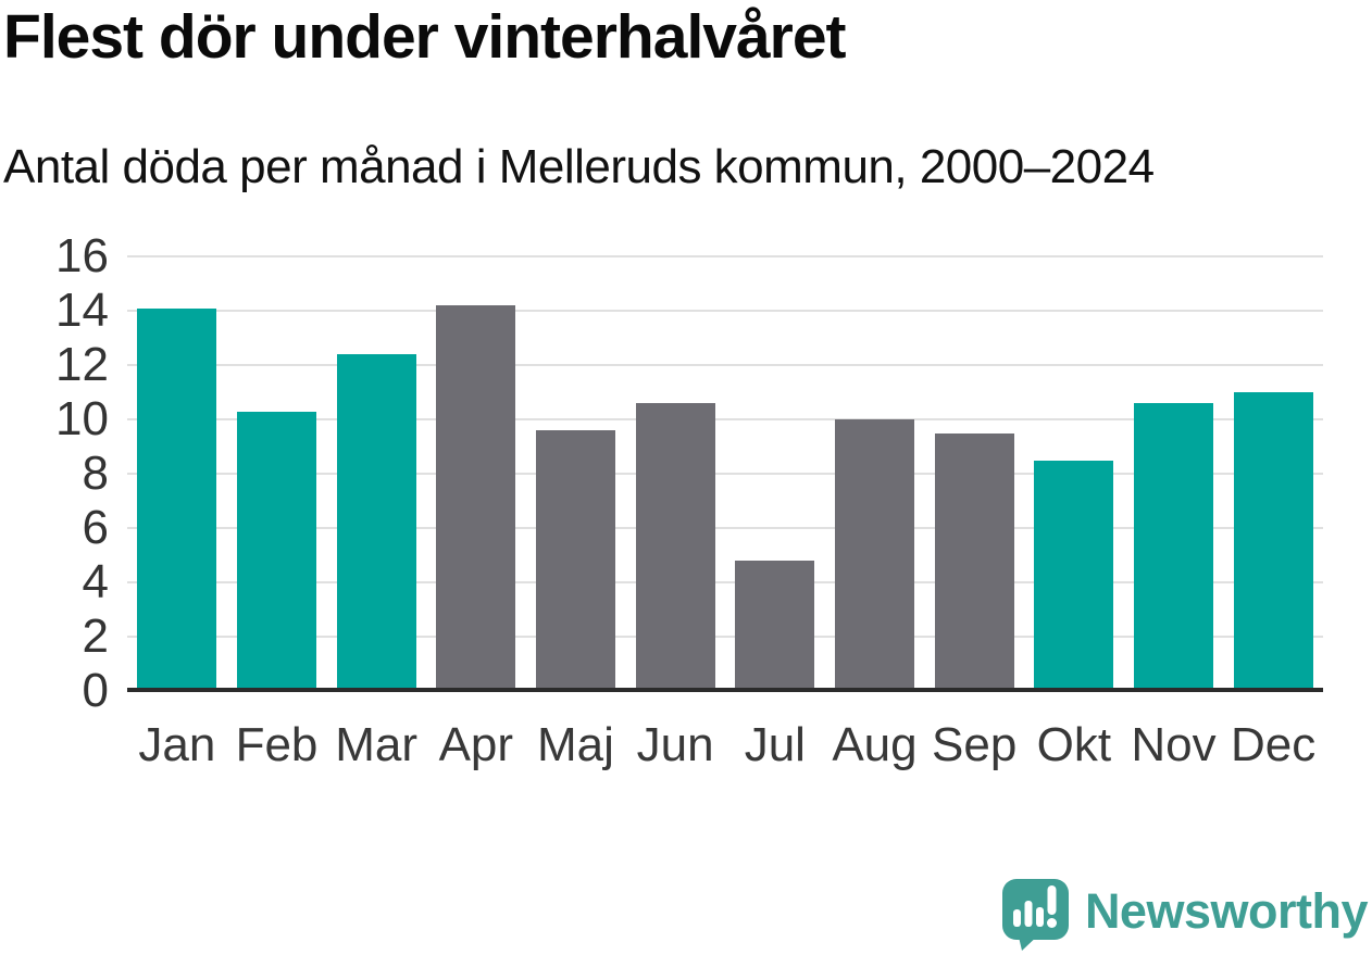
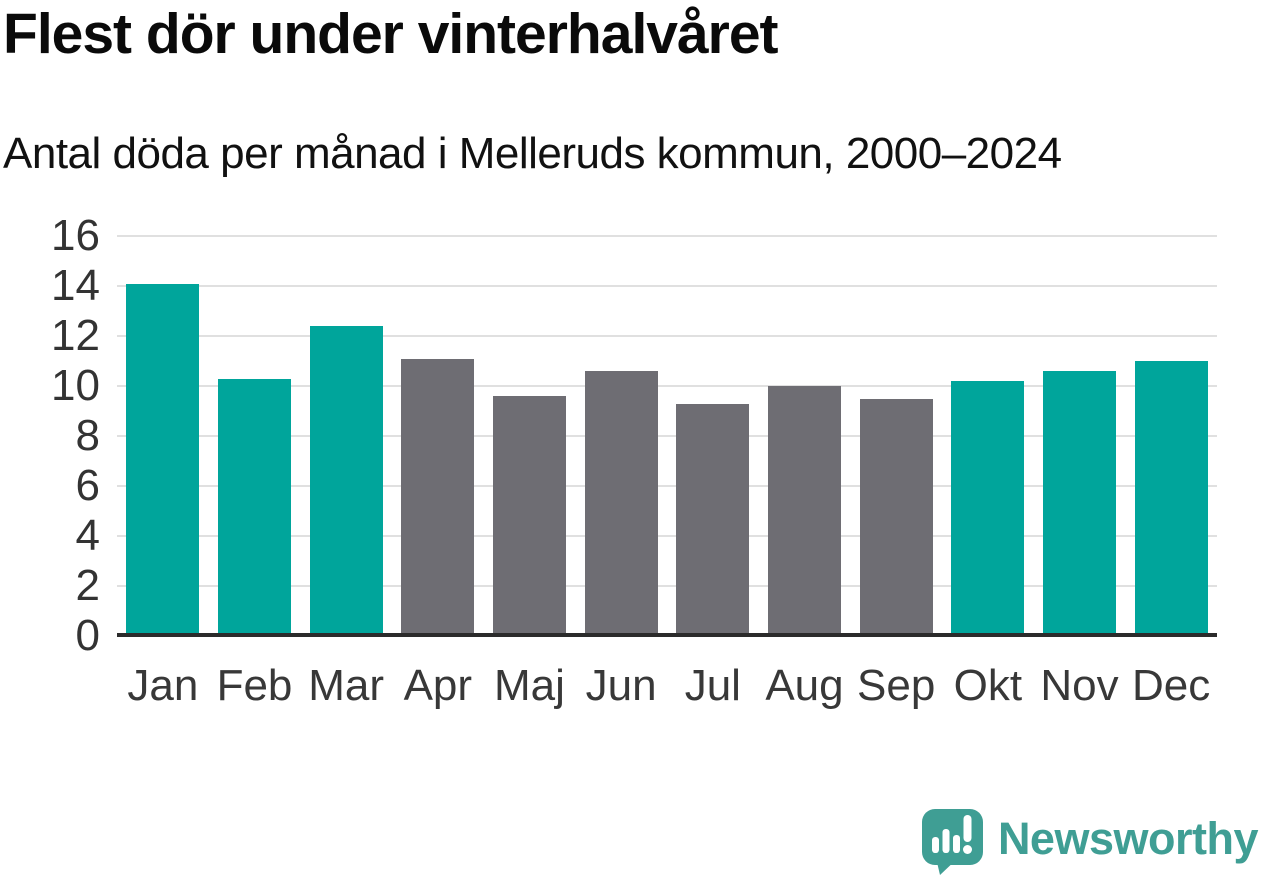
Apr: 14.2 -> 11.1
Jul: 4.8 -> 9.3
Okt: 8.5 -> 10.2
